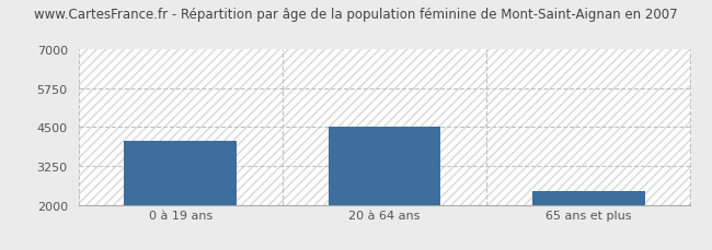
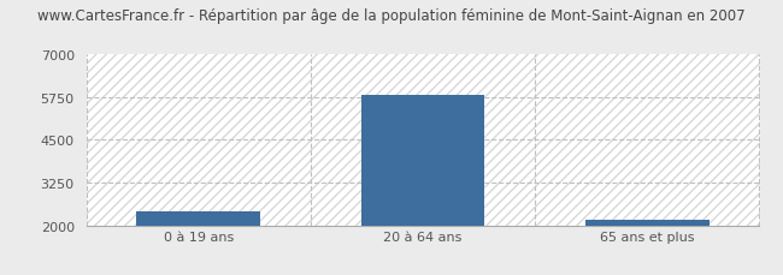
0 à 19 ans: 4050 -> 2400
20 à 64 ans: 4500 -> 5820
65 ans et plus: 2450 -> 2150
